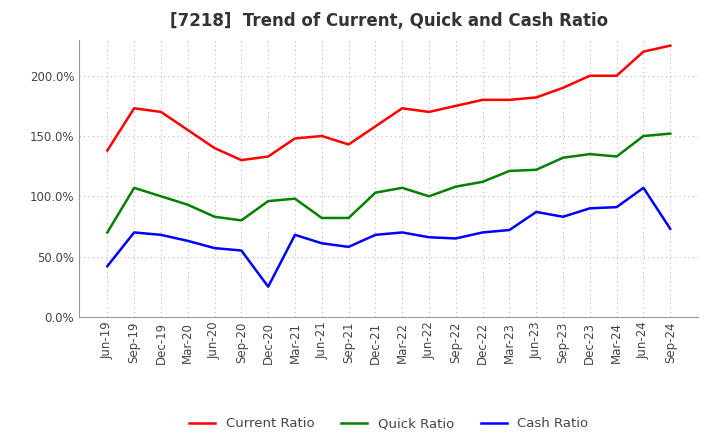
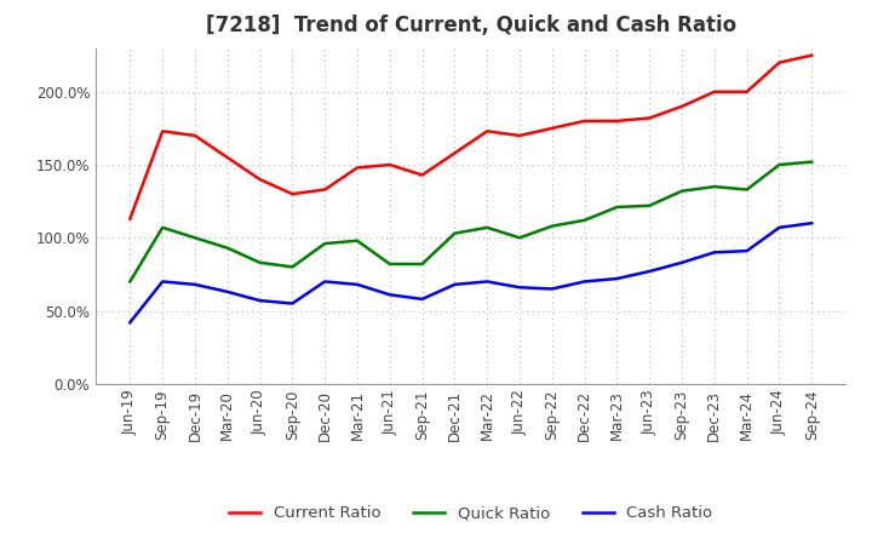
Current Ratio/Jun-19: 138% -> 113%
Cash Ratio/Dec-20: 25% -> 70%
Cash Ratio/Jun-23: 87% -> 77%
Cash Ratio/Sep-24: 73% -> 110%
